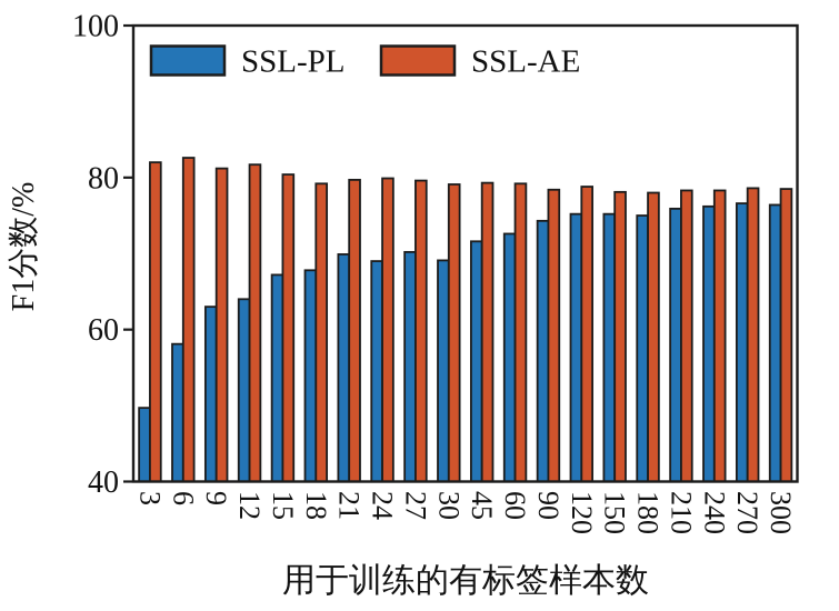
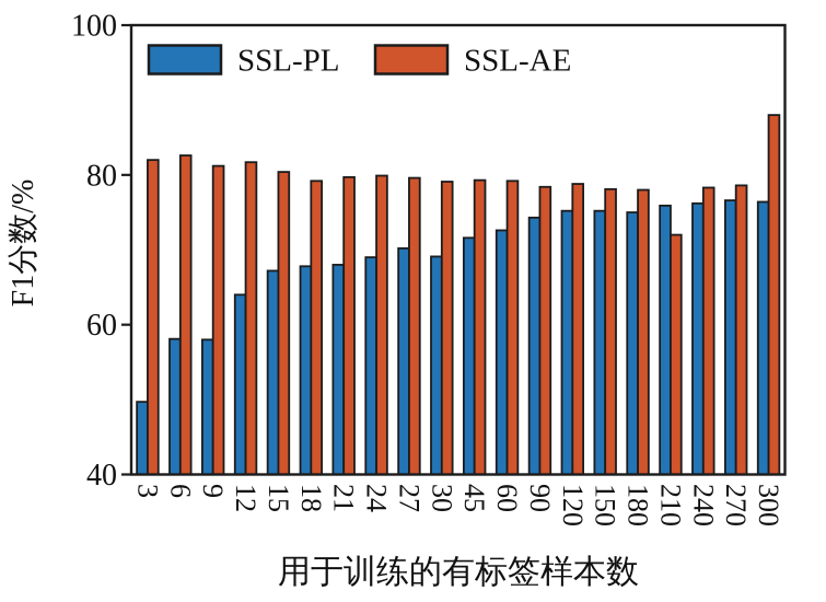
SSL-PL/9: 63 -> 58
SSL-PL/21: 70 -> 68
SSL-AE/210: 78 -> 72
SSL-AE/300: 78 -> 88
